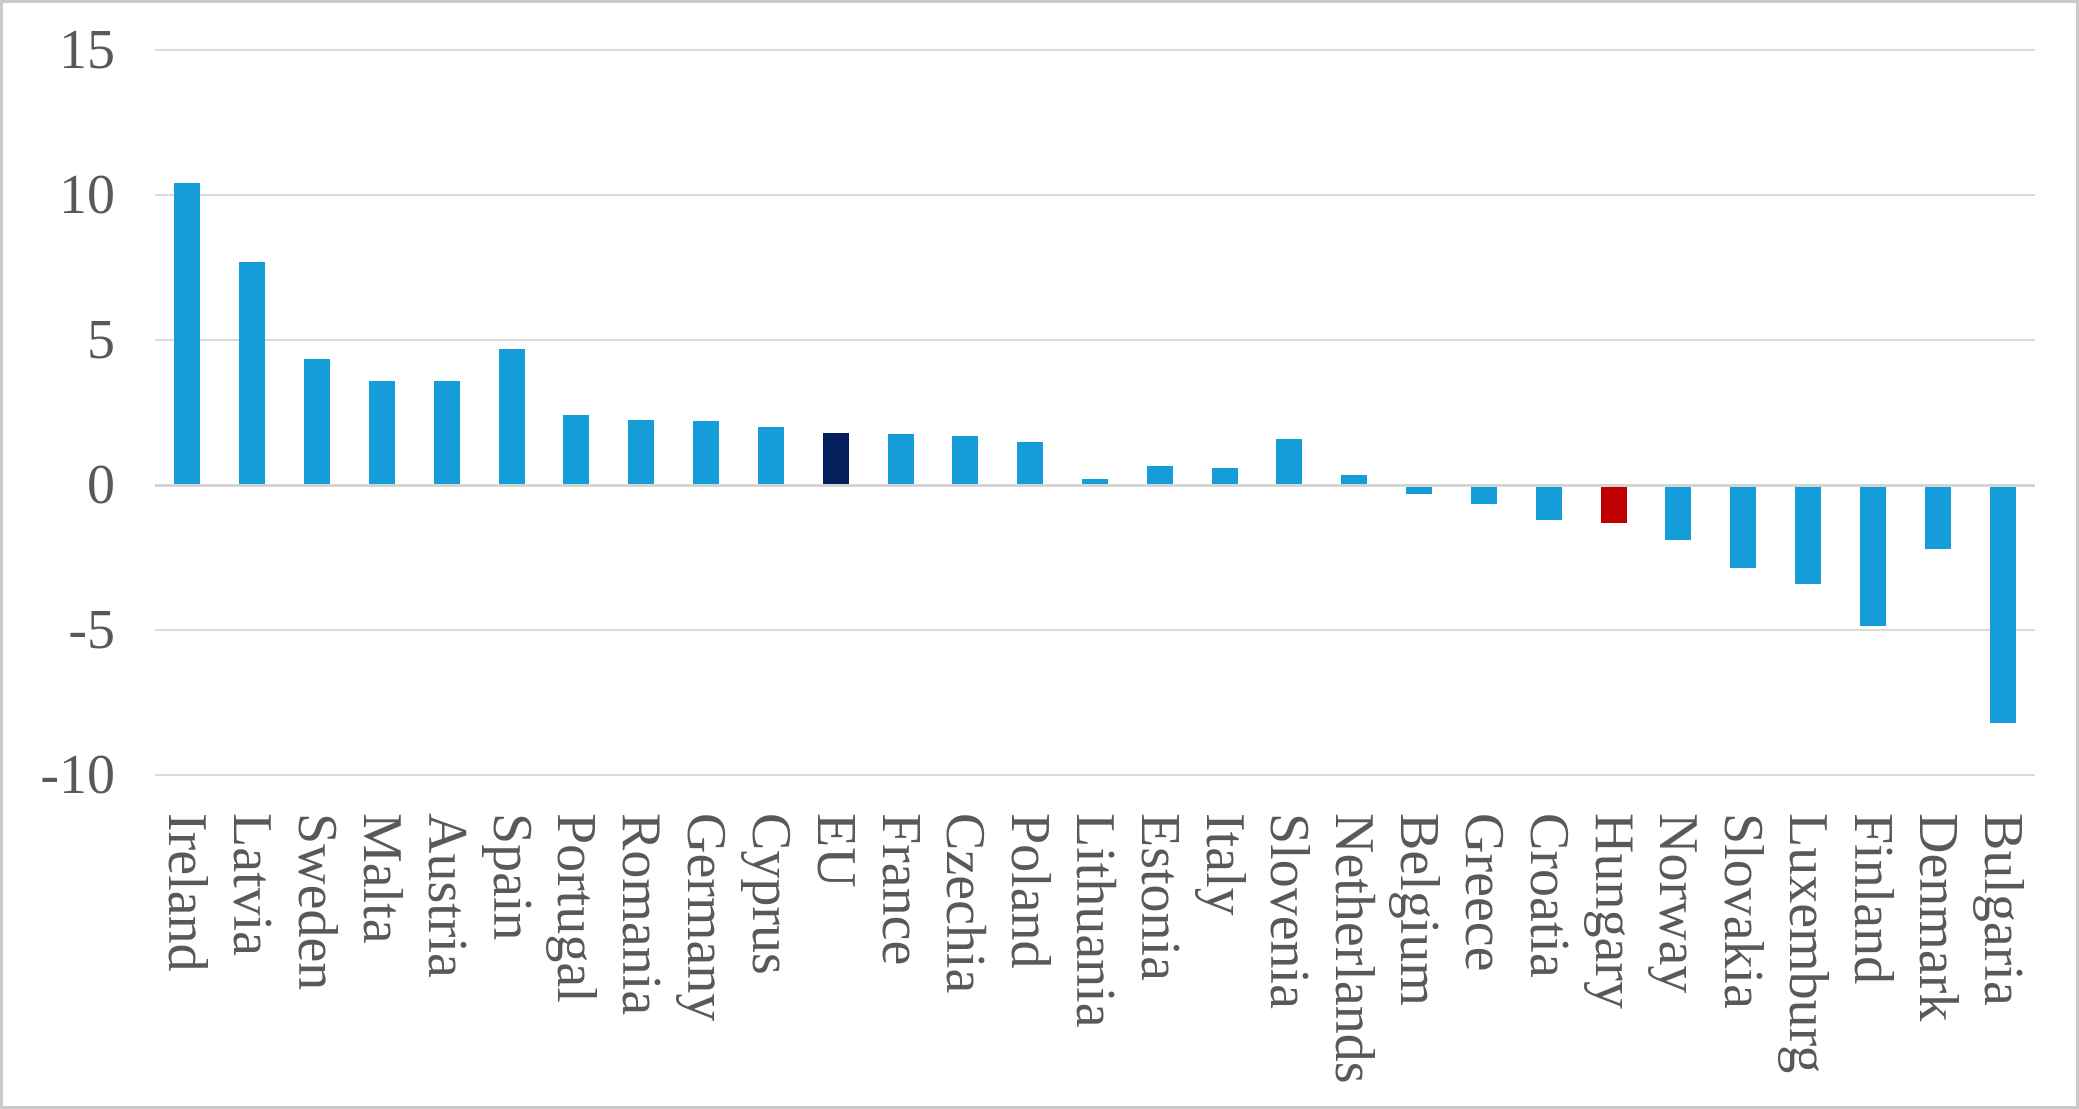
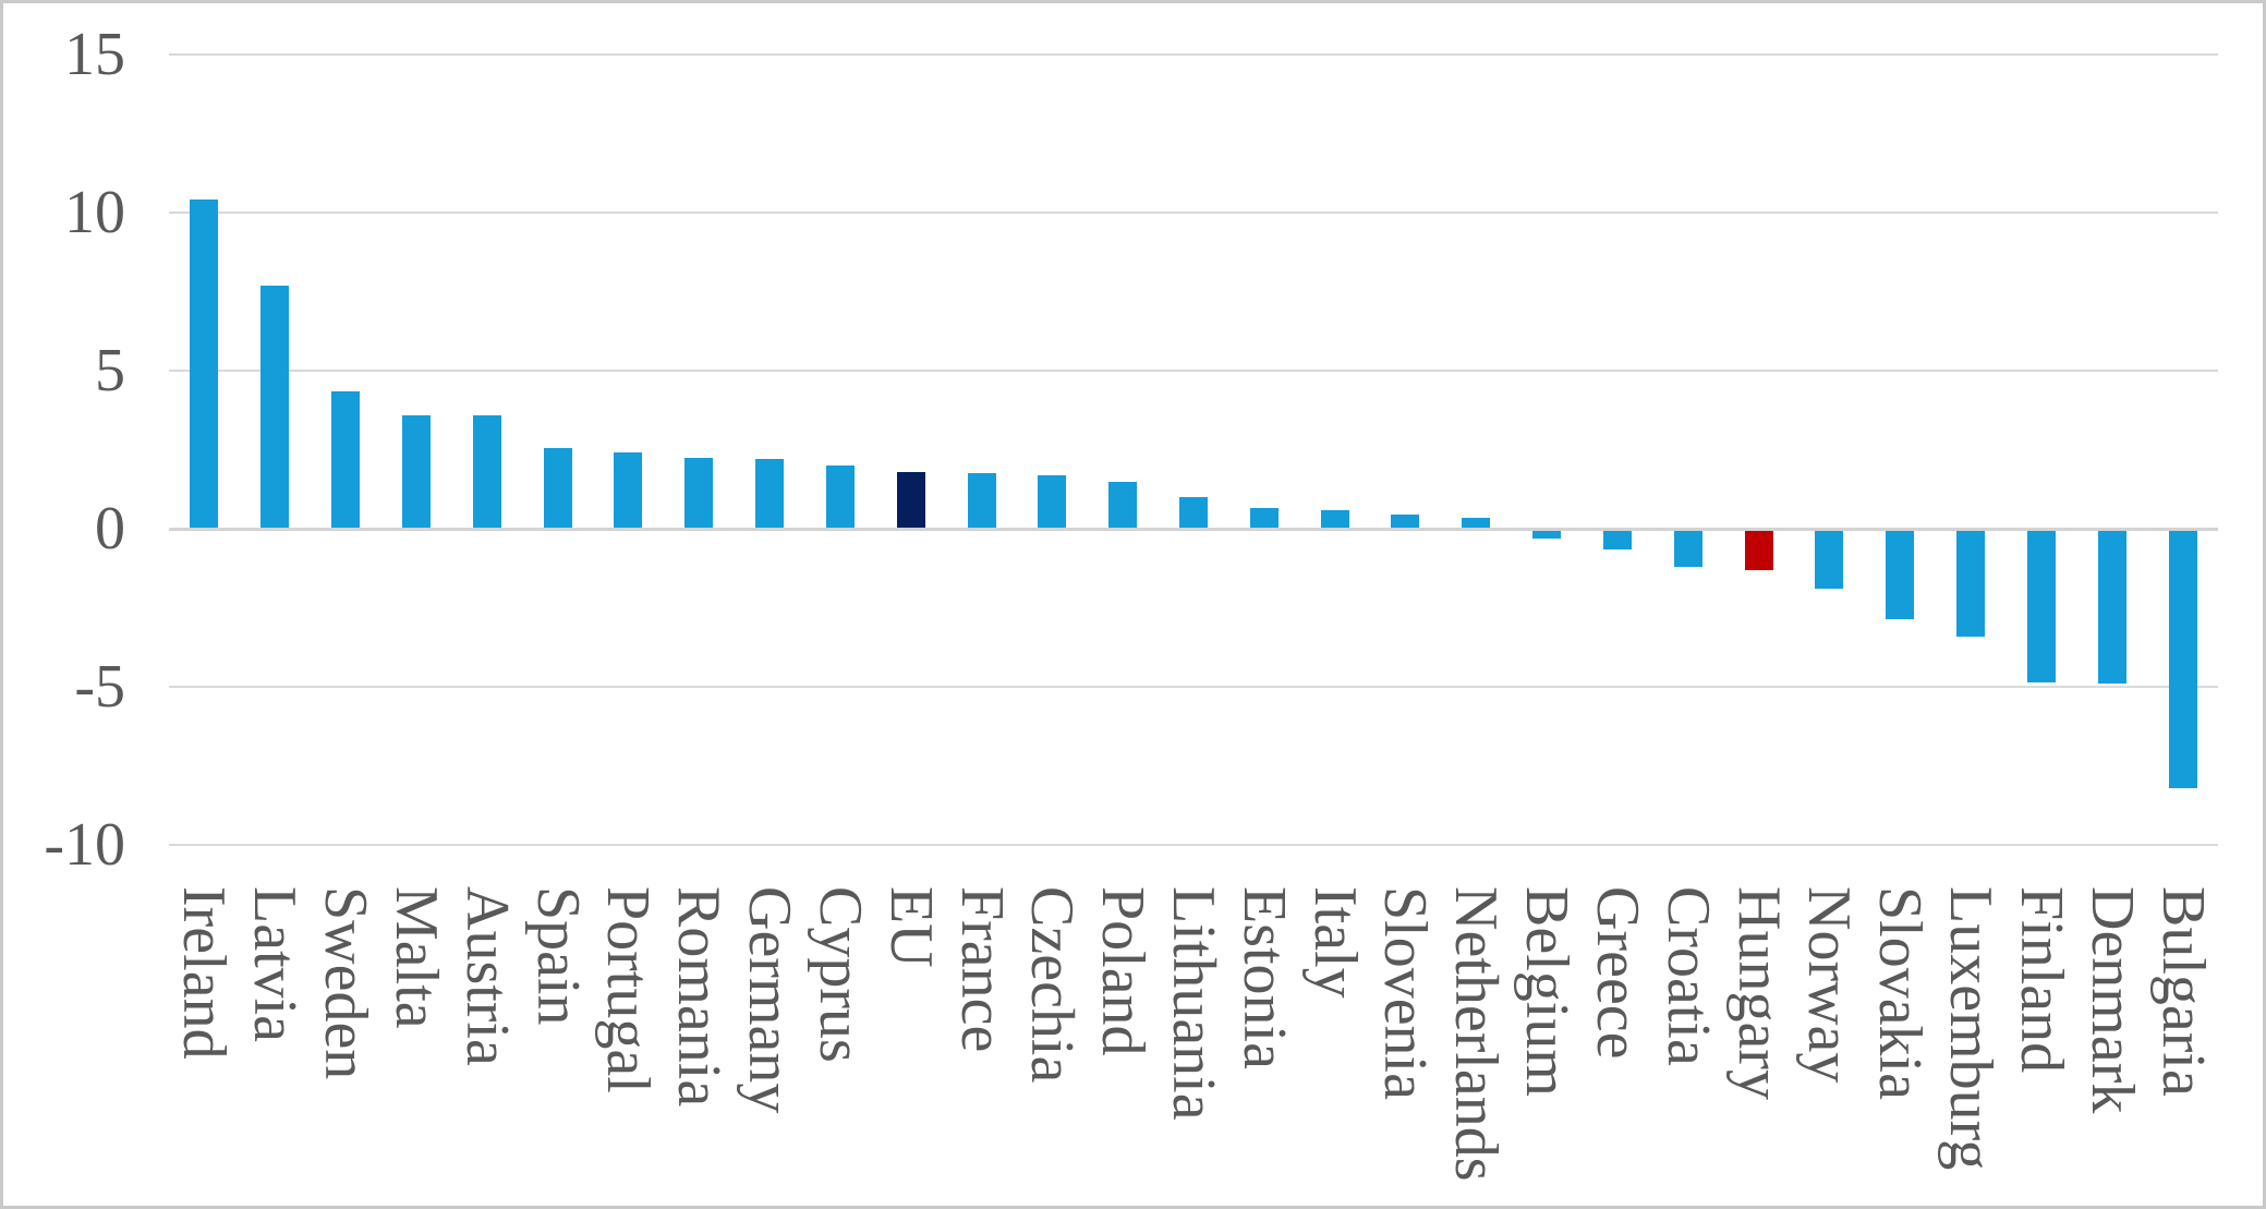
Spain: 4.7 -> 2.5
Lithuania: 0.2 -> 1.0
Slovenia: 1.6 -> 0.5
Denmark: -2.2 -> -4.9
